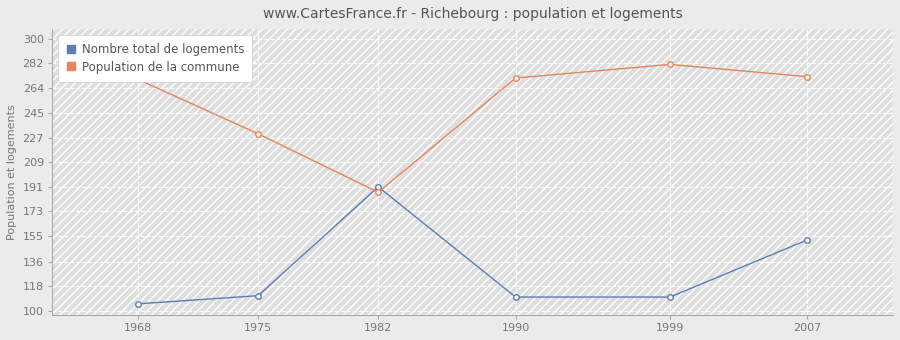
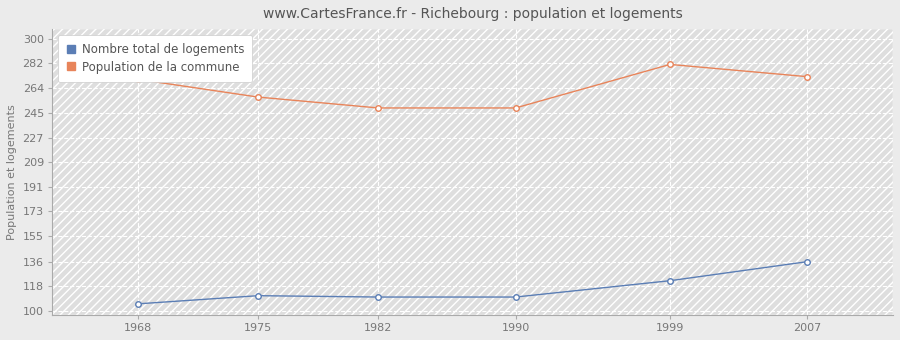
Population de la commune/1975: 230 -> 257
Nombre total de logements/1982: 191 -> 110
Population de la commune/1982: 187 -> 249
Population de la commune/1990: 271 -> 249
Nombre total de logements/1999: 110 -> 122
Nombre total de logements/2007: 152 -> 136
